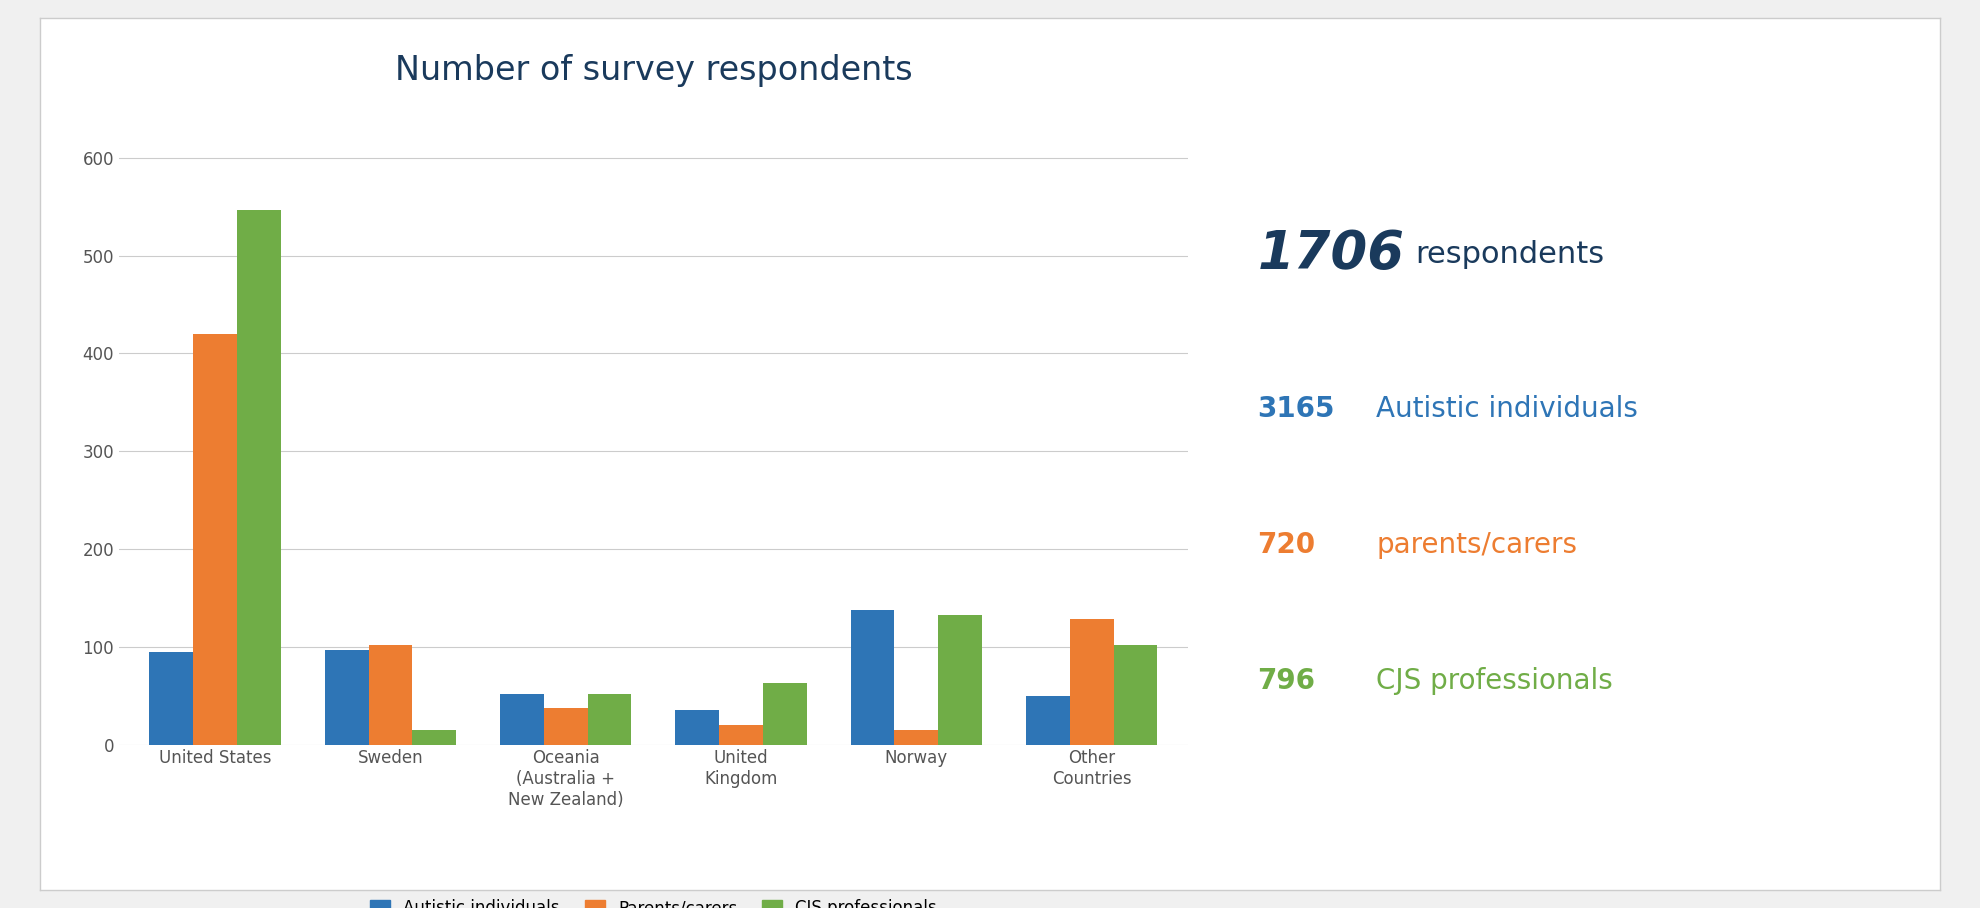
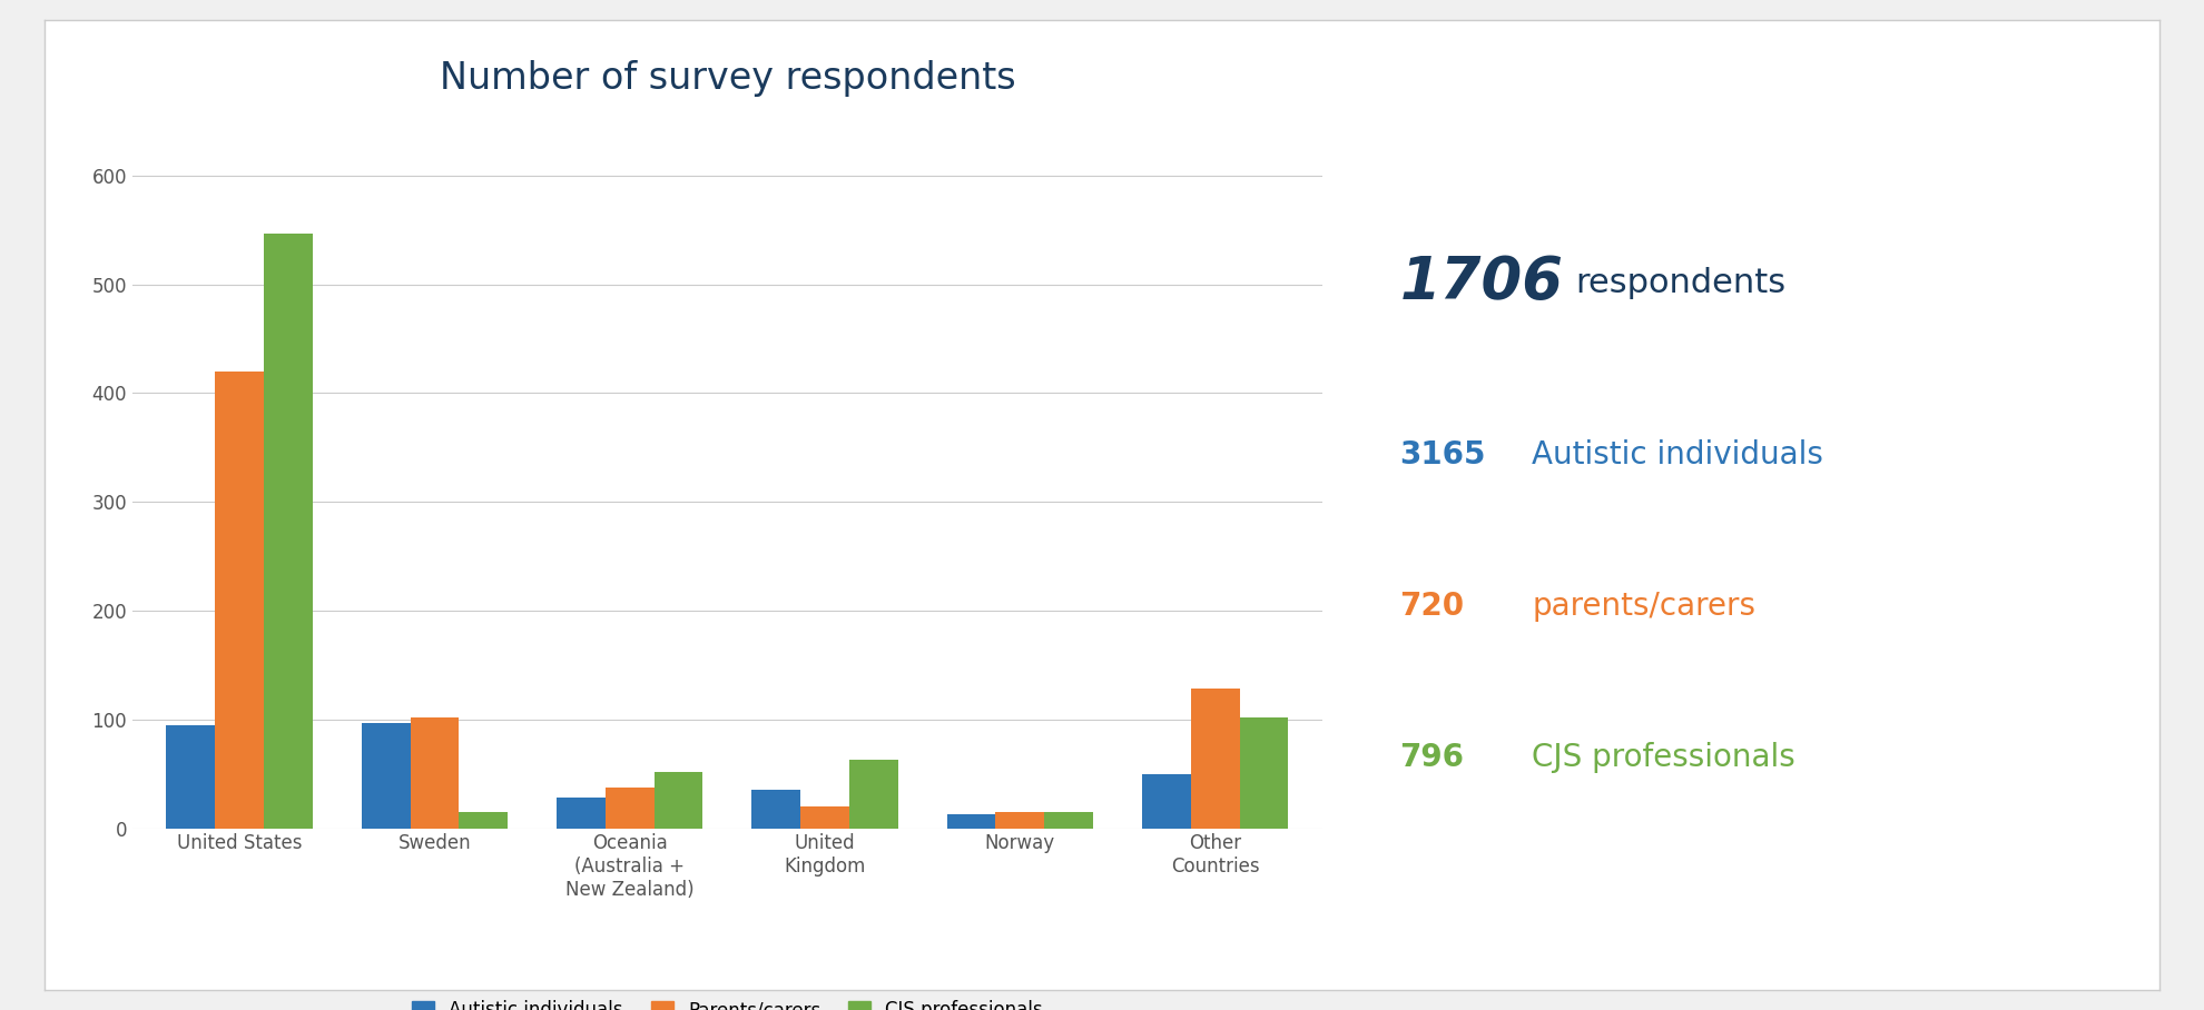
Autistic individuals/Oceania (Australia + New Zealand): 52 -> 28
Autistic individuals/Norway: 138 -> 13
CJS professionals/Norway: 132 -> 15
